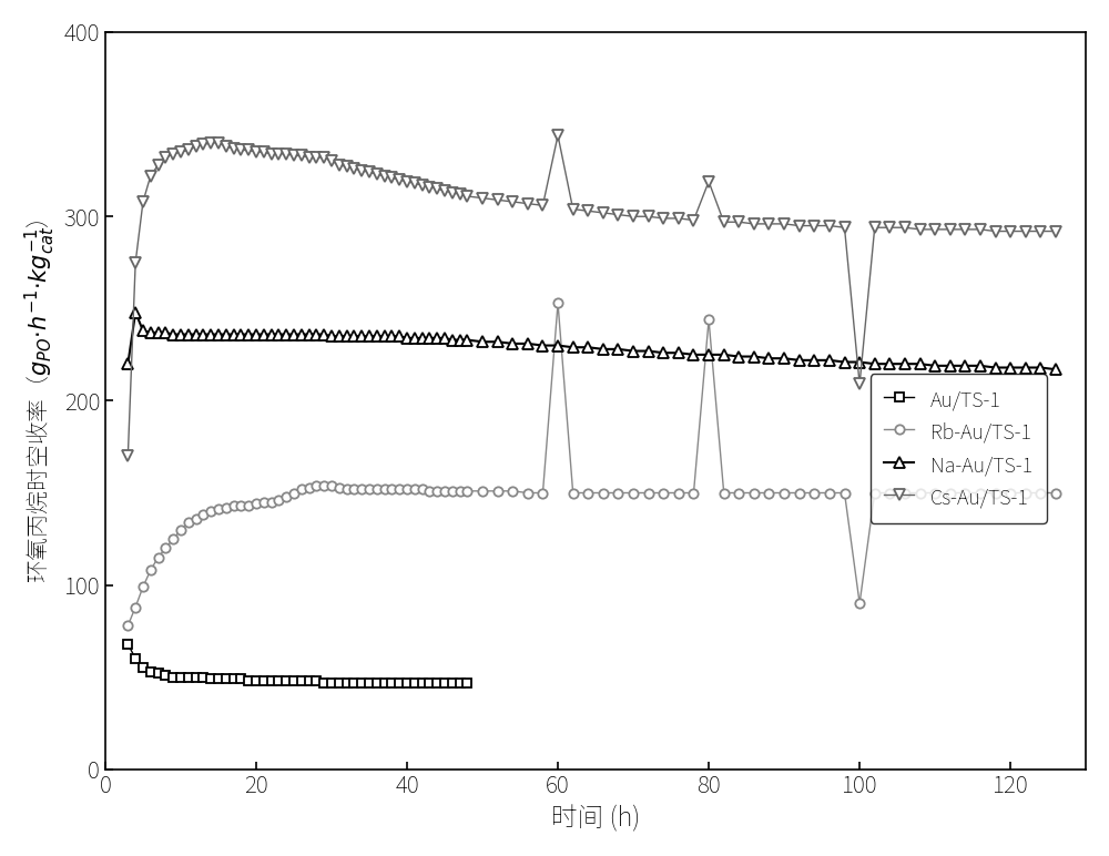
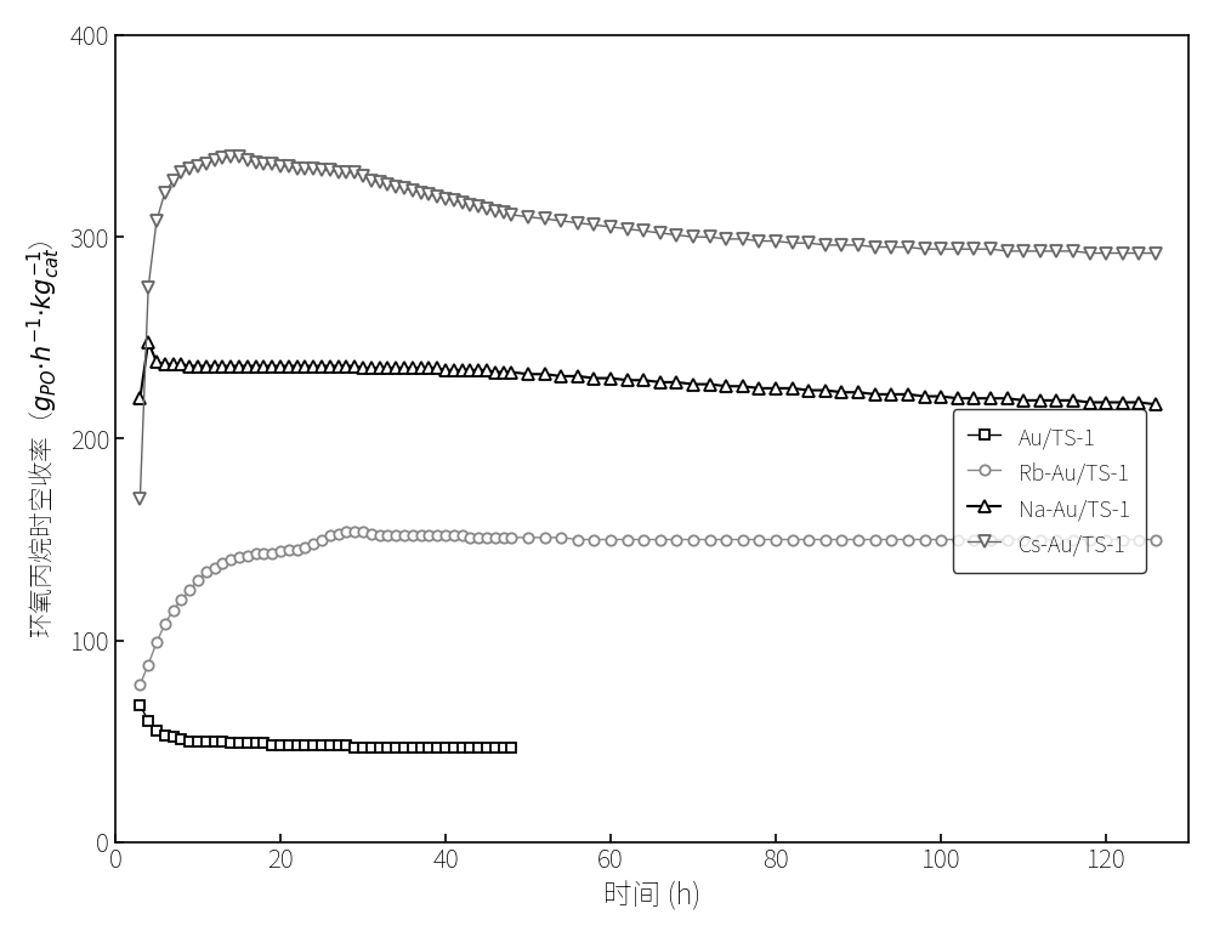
Rb-Au/TS-1/60: 253 -> 150
Cs-Au/TS-1/60: 344 -> 305
Rb-Au/TS-1/80: 244 -> 150
Cs-Au/TS-1/80: 319 -> 298
Rb-Au/TS-1/100: 90 -> 150
Cs-Au/TS-1/100: 209 -> 294
